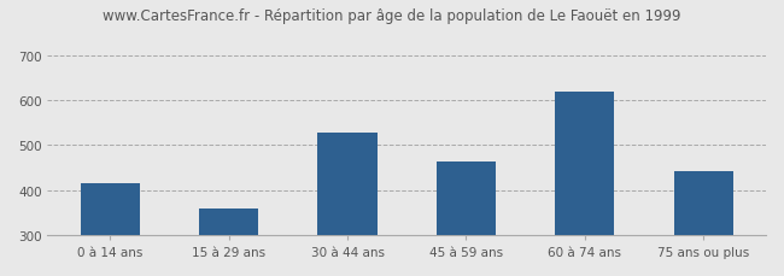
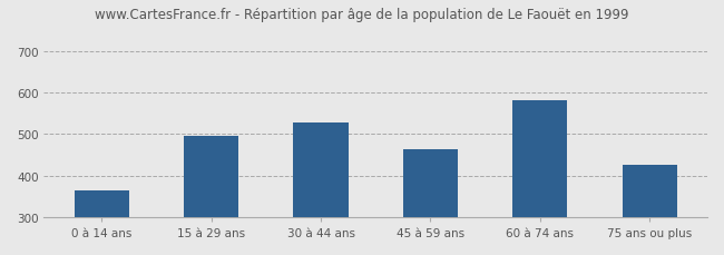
0 à 14 ans: 415 -> 365
15 à 29 ans: 358 -> 495
60 à 74 ans: 619 -> 580
75 ans ou plus: 441 -> 425
